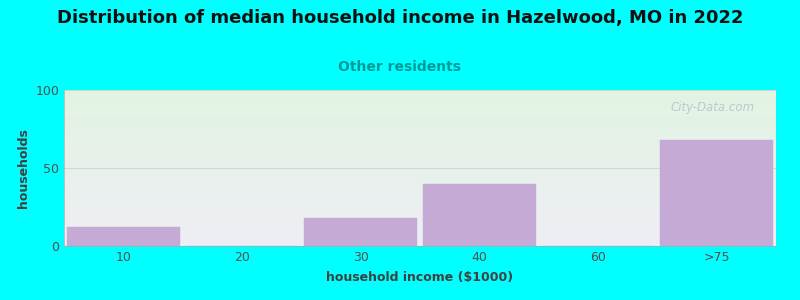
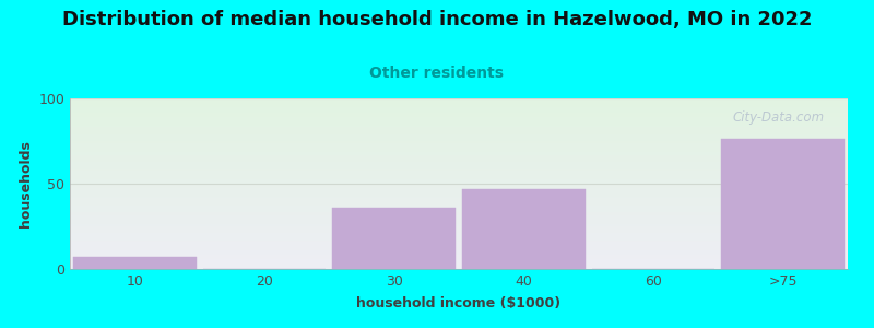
10: 12 -> 7
30: 18 -> 36
40: 40 -> 47
>75: 68 -> 76
